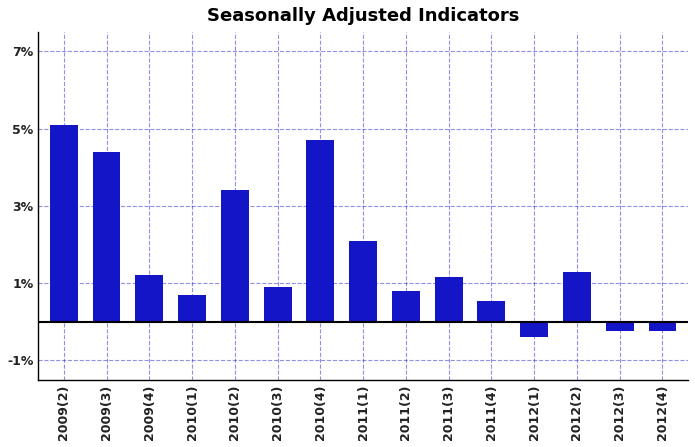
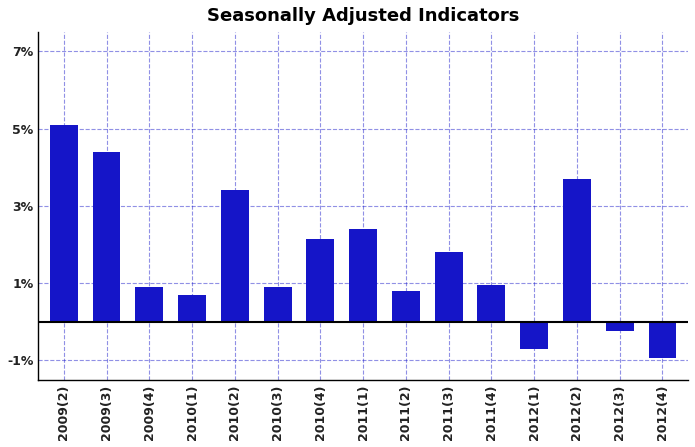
2009(4): 1.20% -> 0.90%
2010(4): 4.70% -> 2.15%
2011(1): 2.10% -> 2.40%
2011(3): 1.15% -> 1.80%
2011(4): 0.55% -> 0.95%
2012(1): -0.40% -> -0.70%
2012(2): 1.30% -> 3.70%
2012(4): -0.25% -> -0.95%
